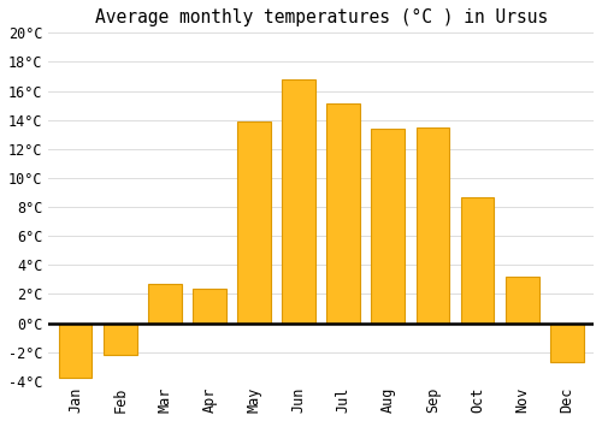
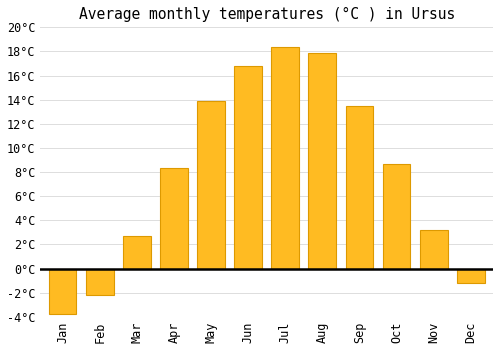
Apr: 2.4°C -> 8.3°C
Jul: 15.1°C -> 18.4°C
Aug: 13.4°C -> 17.9°C
Dec: -2.7°C -> -1.2°C
